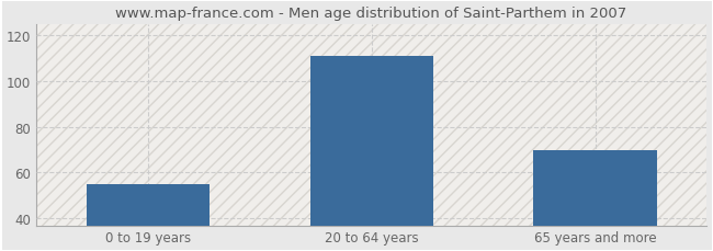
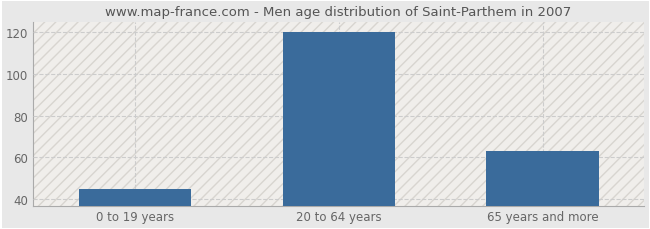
0 to 19 years: 55 -> 45
20 to 64 years: 111 -> 120
65 years and more: 70 -> 63
